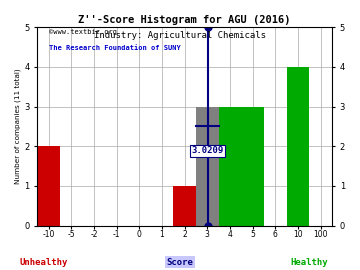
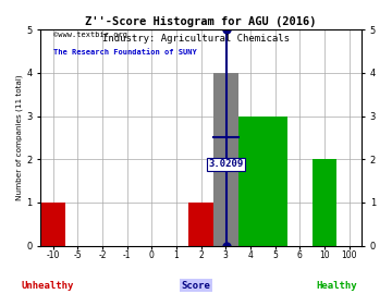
-10: 2 -> 1
3: 3 -> 4
10: 4 -> 2
